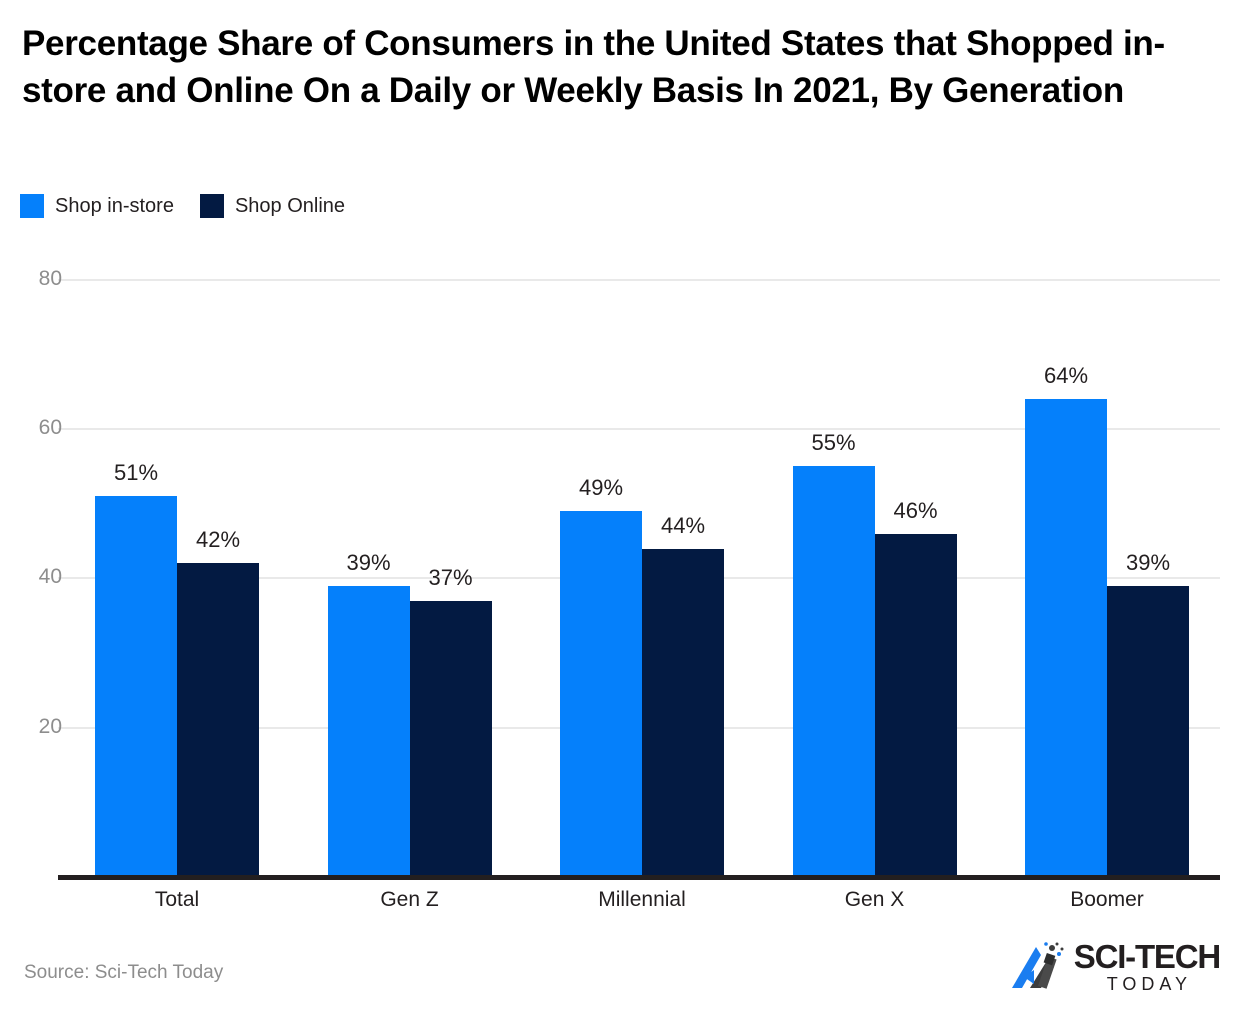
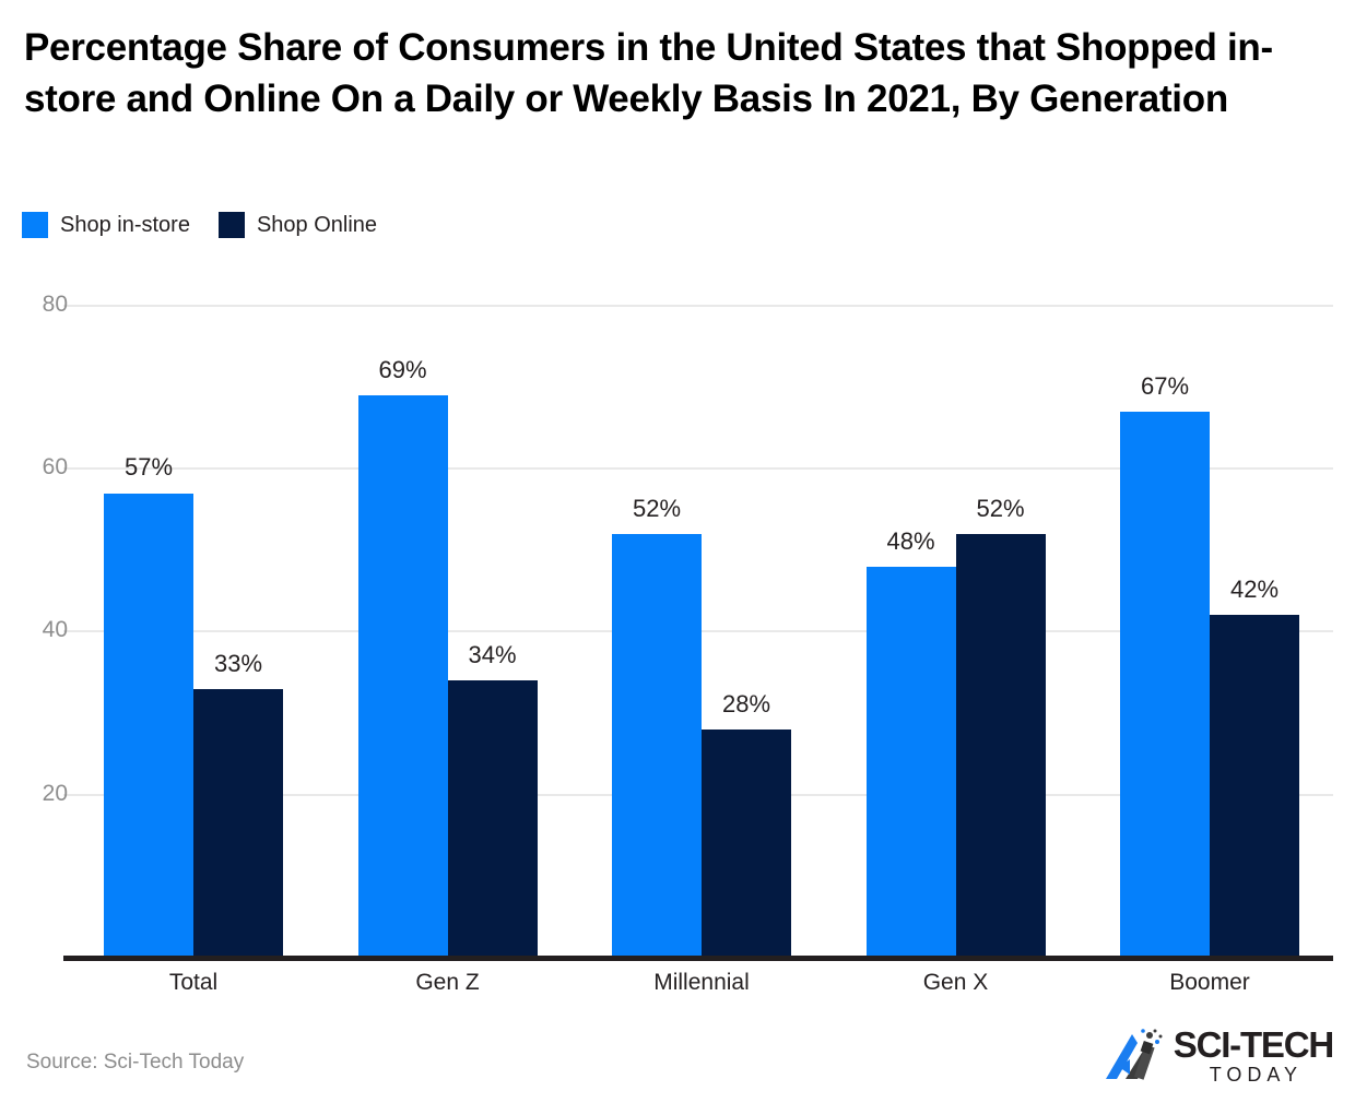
Shop in-store/Total: 51% -> 57%
Shop Online/Total: 42% -> 33%
Shop in-store/Gen Z: 39% -> 69%
Shop Online/Gen Z: 37% -> 34%
Shop in-store/Millennial: 49% -> 52%
Shop Online/Millennial: 44% -> 28%
Shop in-store/Gen X: 55% -> 48%
Shop Online/Gen X: 46% -> 52%
Shop in-store/Boomer: 64% -> 67%
Shop Online/Boomer: 39% -> 42%
